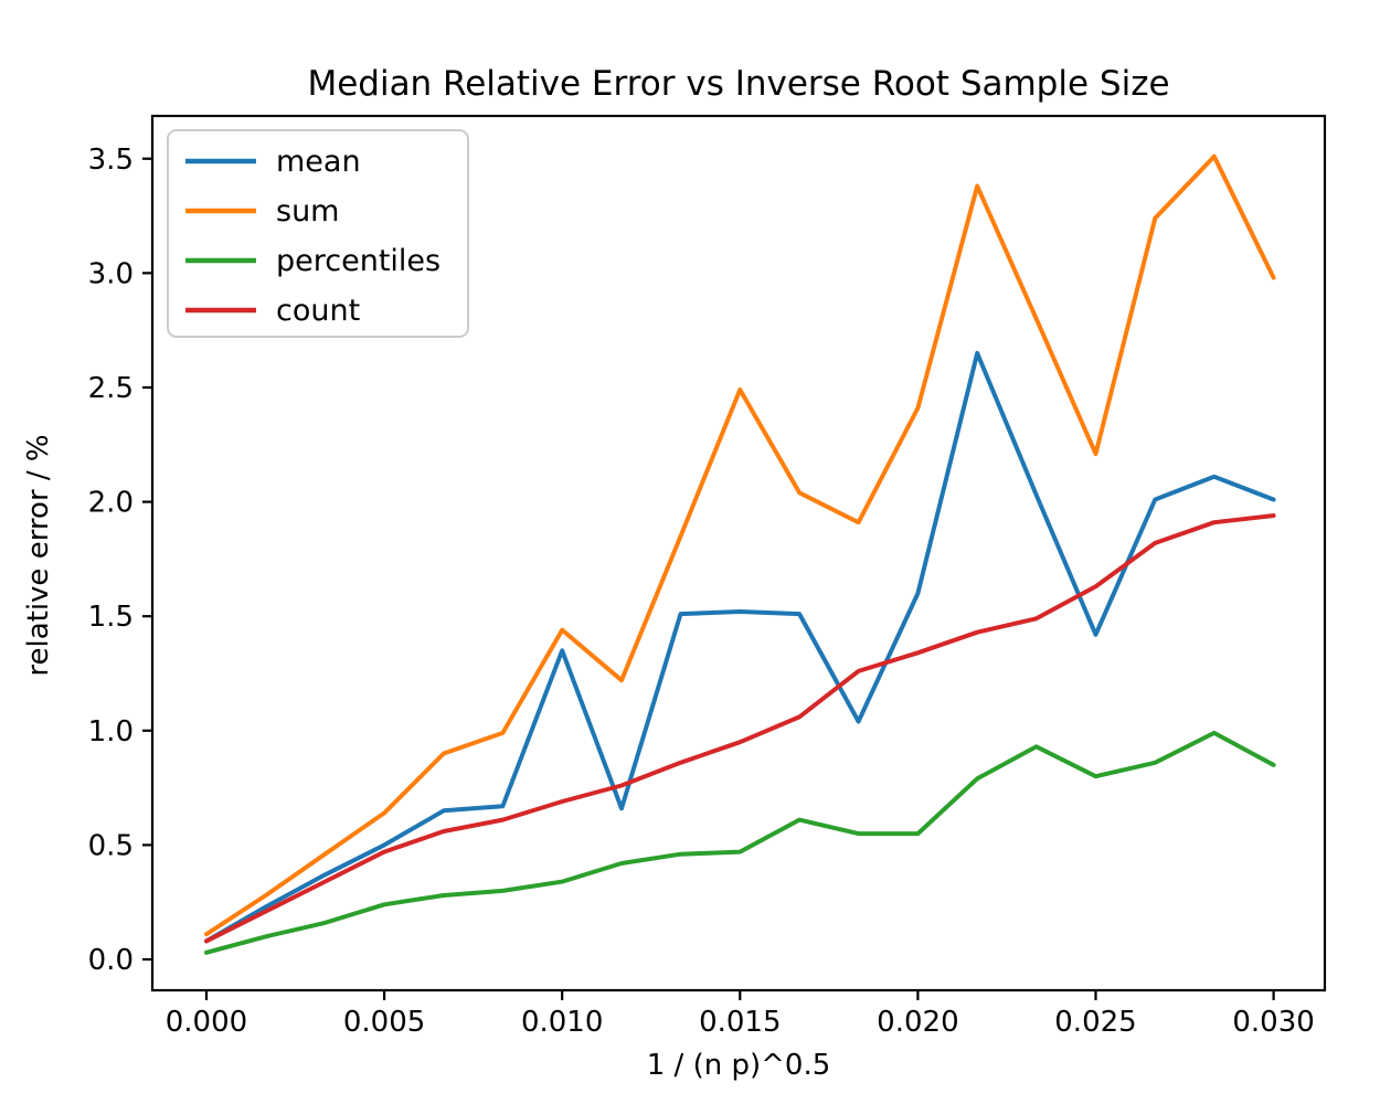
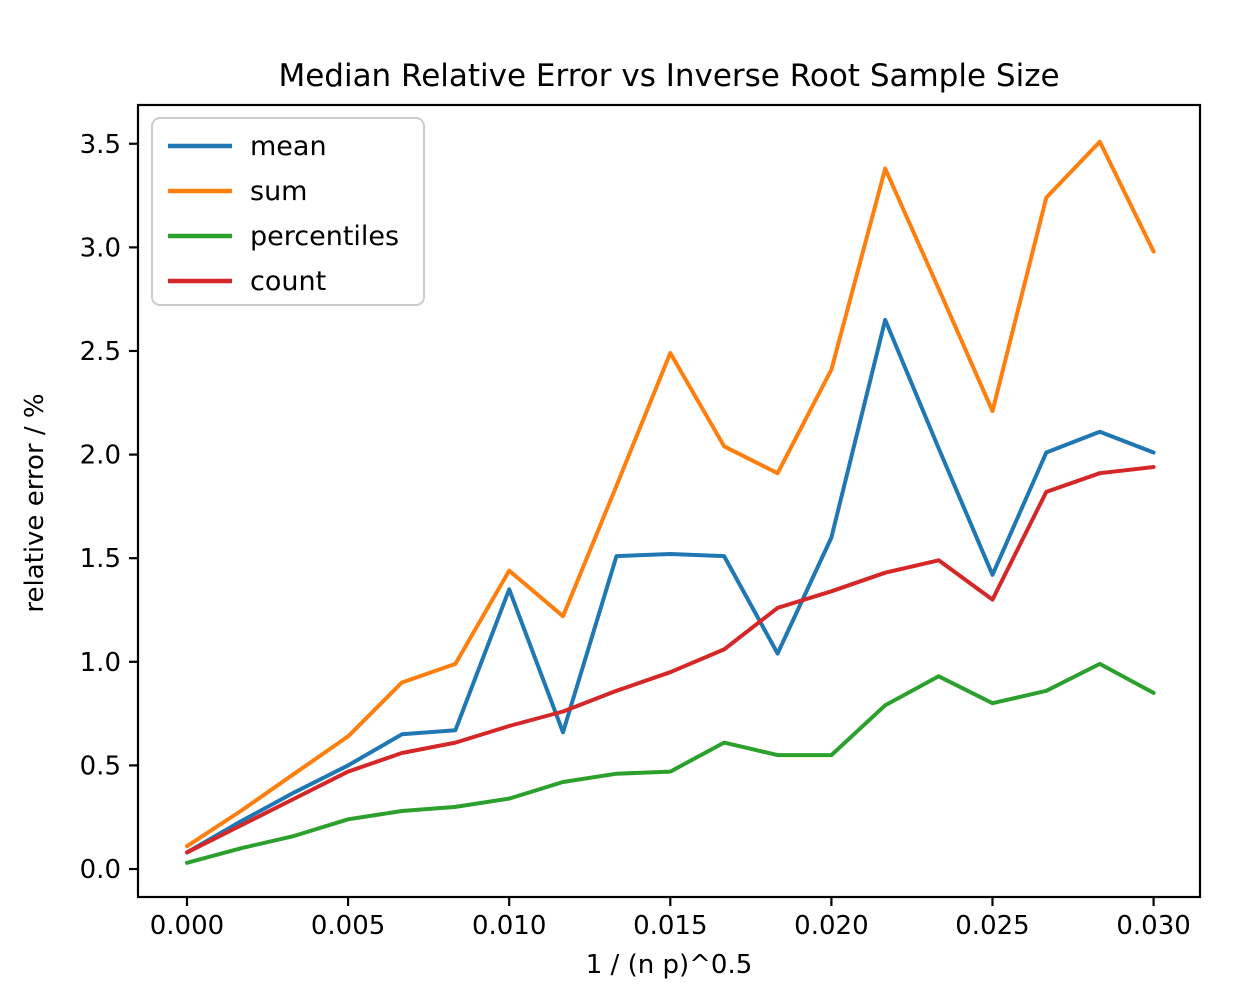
count/0.025: 1.63 -> 1.30
